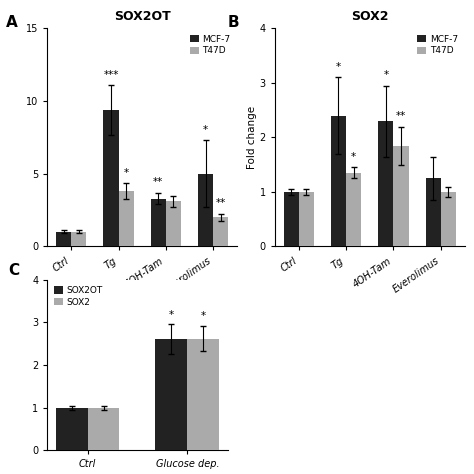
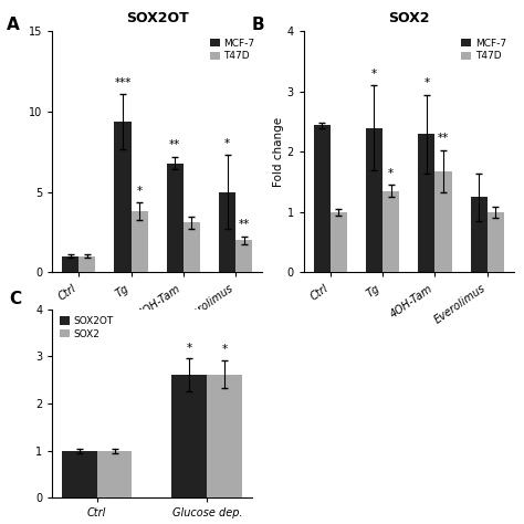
SOX2OT/MCF-7/4OH-Tam: 3.3 -> 6.8
SOX2/MCF-7/Ctrl: 1.00 -> 2.44
SOX2/T47D/4OH-Tam: 1.85 -> 1.68
